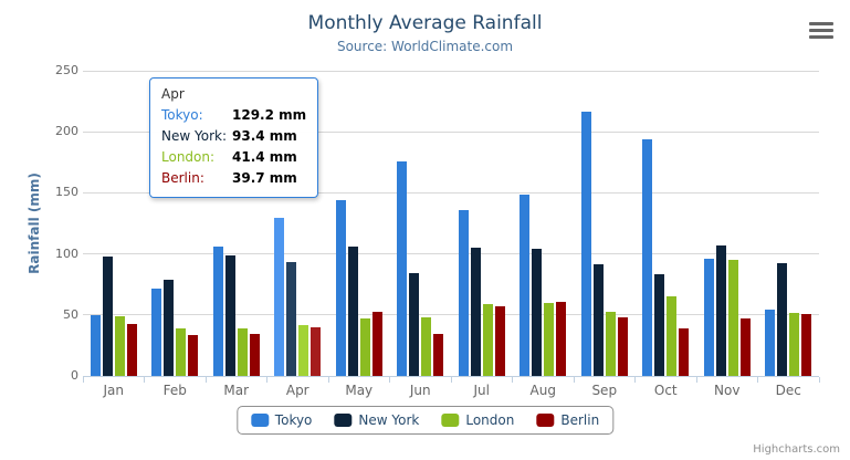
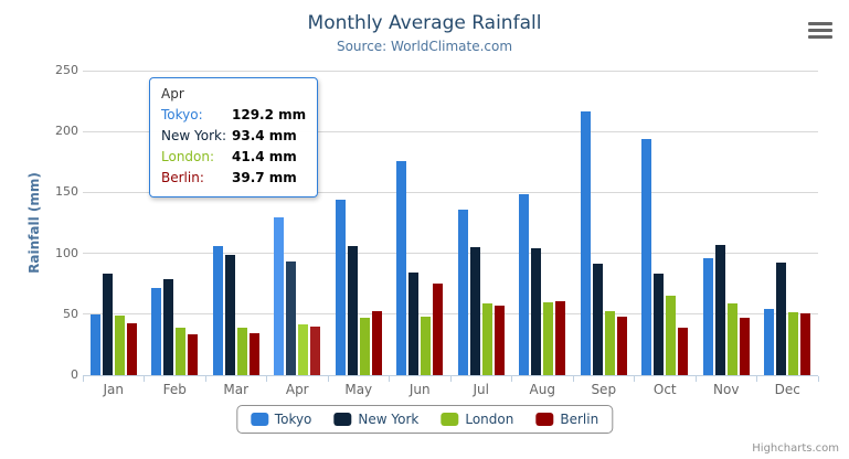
New York/Jan: 98 -> 84
Berlin/Jun: 34 -> 76
London/Nov: 95 -> 59
